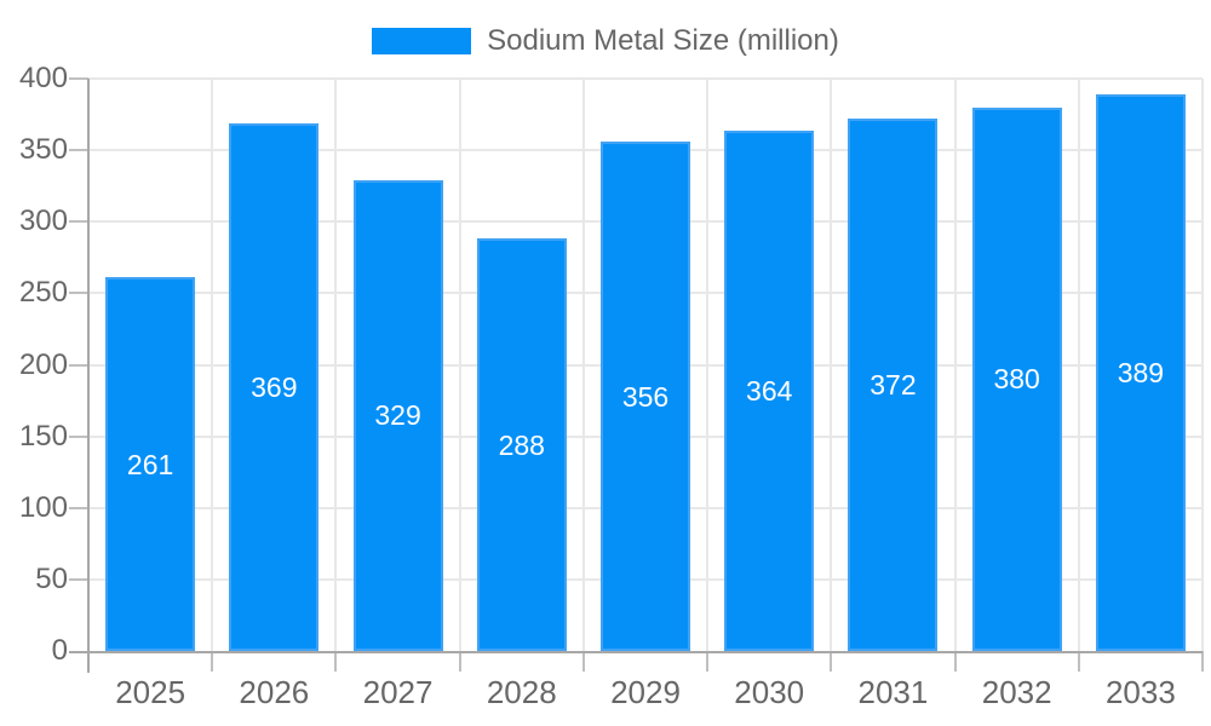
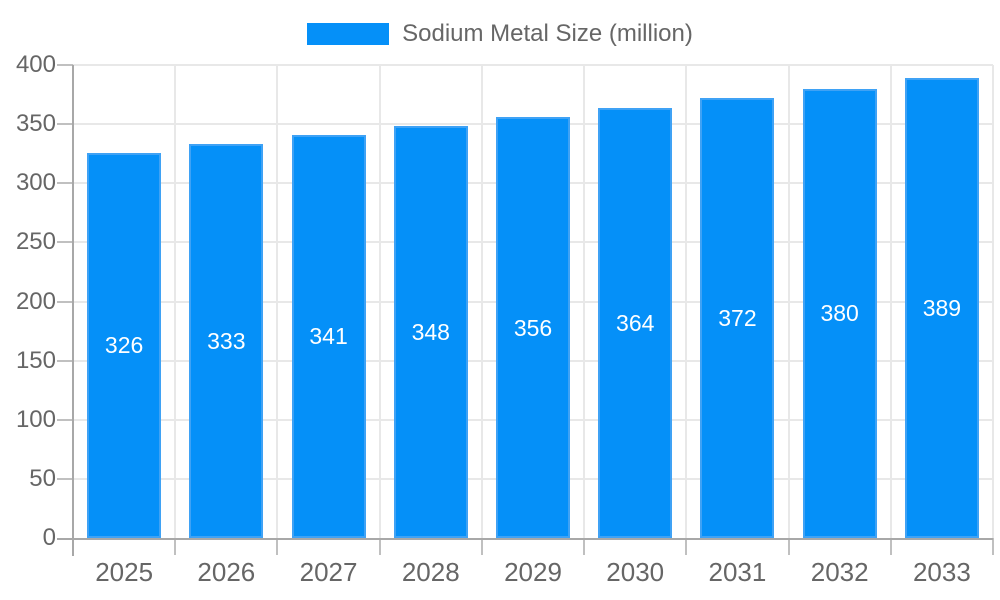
2025: 261 -> 326
2026: 369 -> 333
2027: 329 -> 341
2028: 288 -> 348
